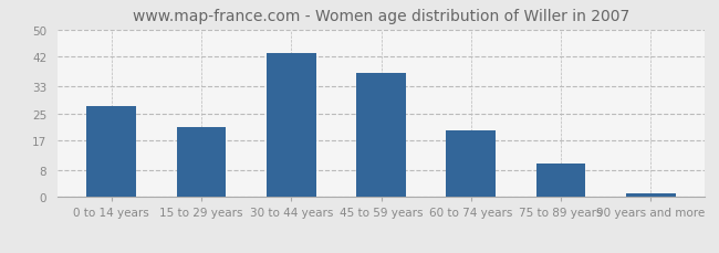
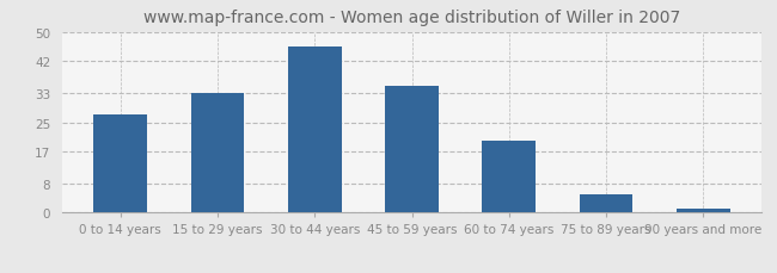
15 to 29 years: 21 -> 33
30 to 44 years: 43 -> 46
45 to 59 years: 37 -> 35
75 to 89 years: 10 -> 5
